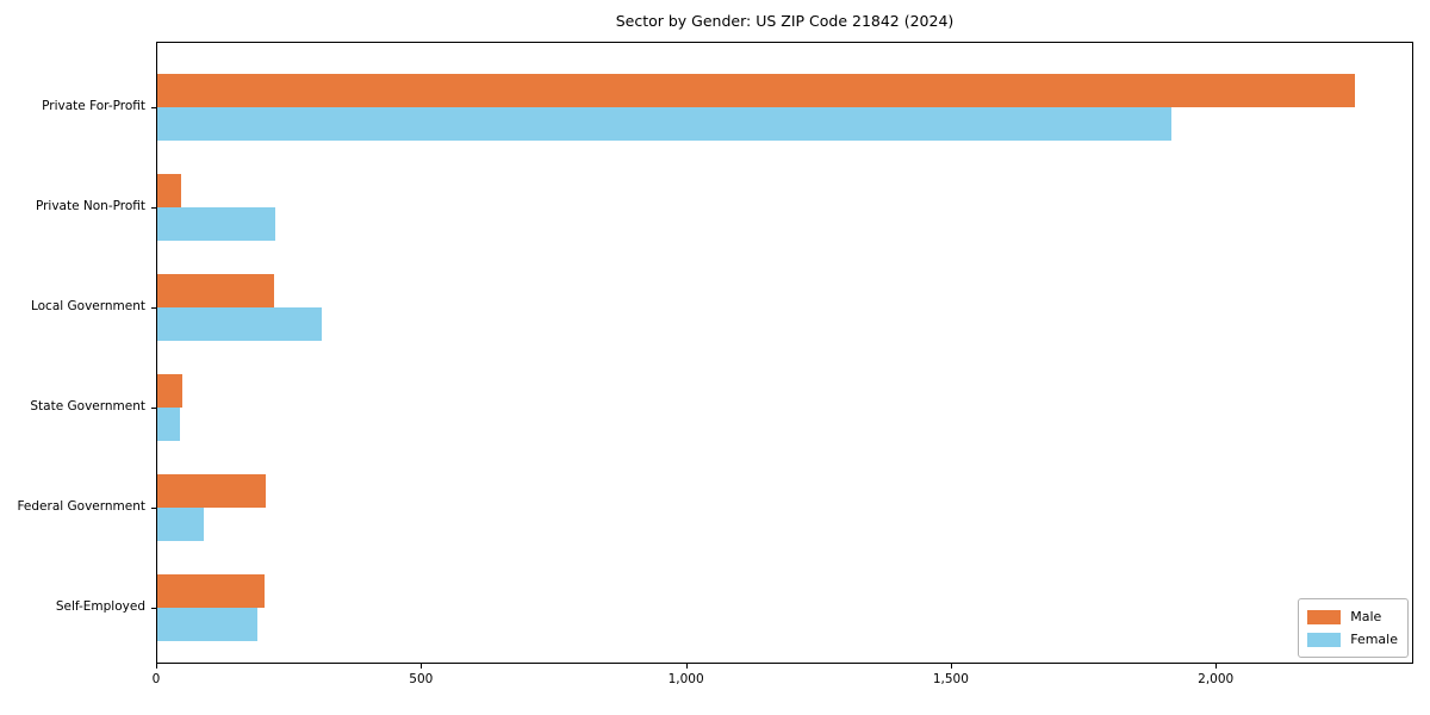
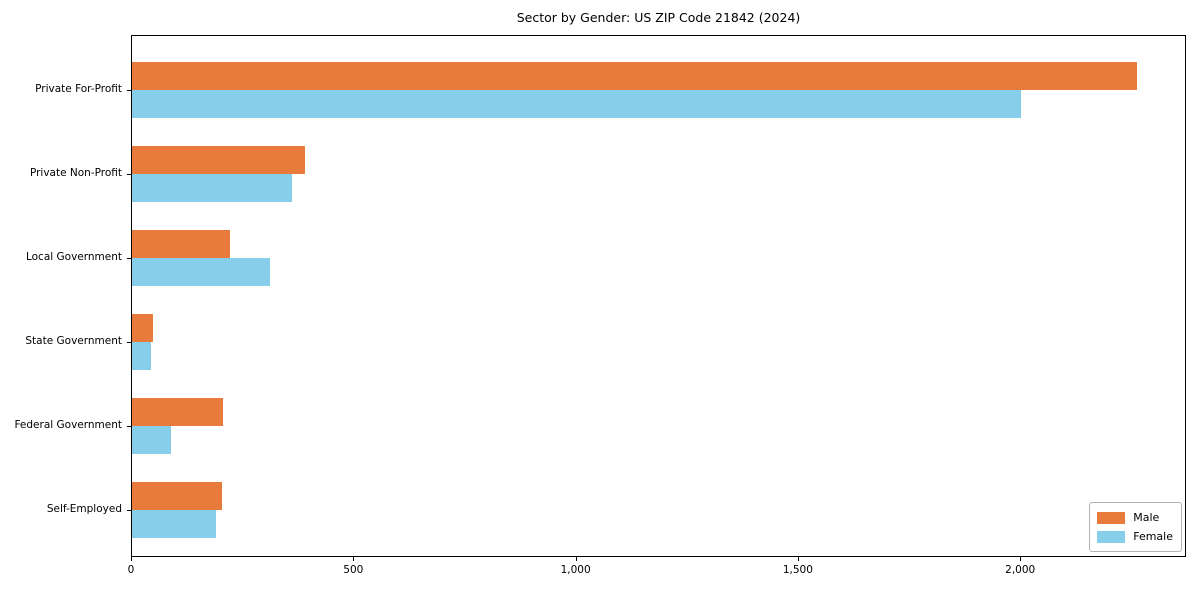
Female/Private For-Profit: 1920 -> 2000
Male/Private Non-Profit: 40 -> 390
Female/Private Non-Profit: 220 -> 360
